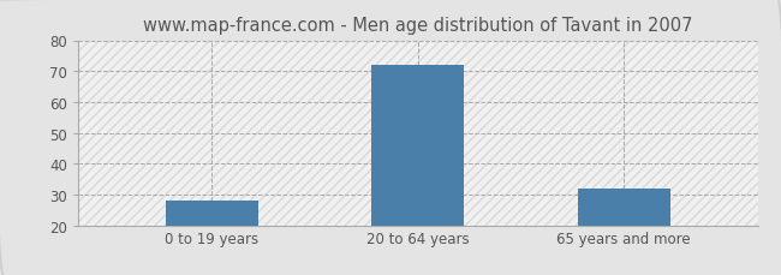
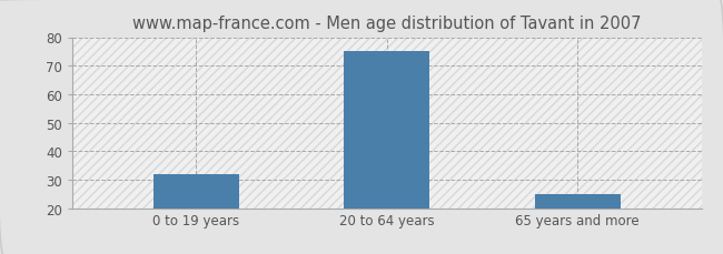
0 to 19 years: 28 -> 32
20 to 64 years: 72 -> 75
65 years and more: 32 -> 25
